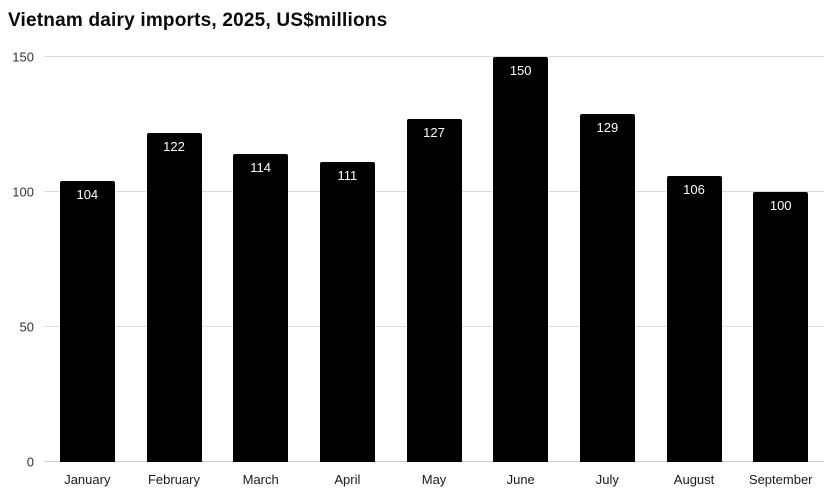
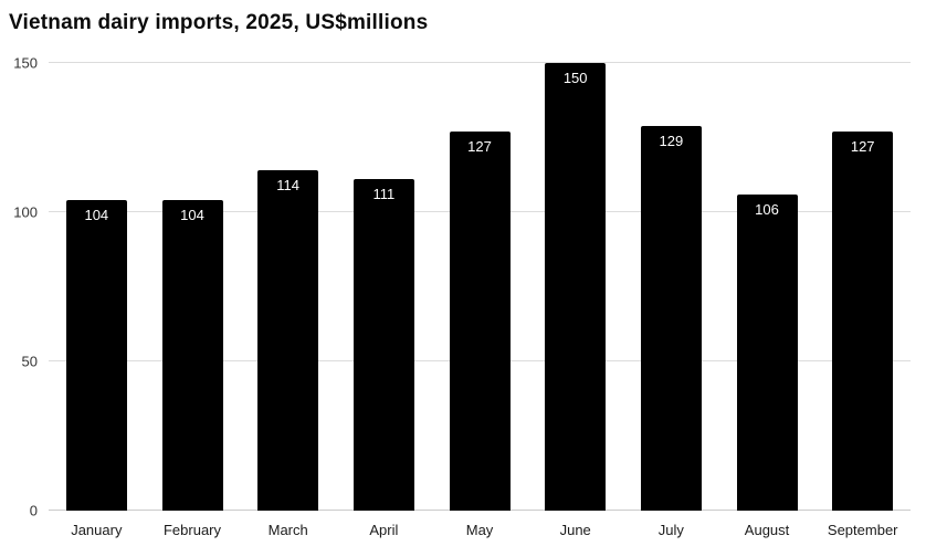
February: 122 -> 104
September: 100 -> 127
